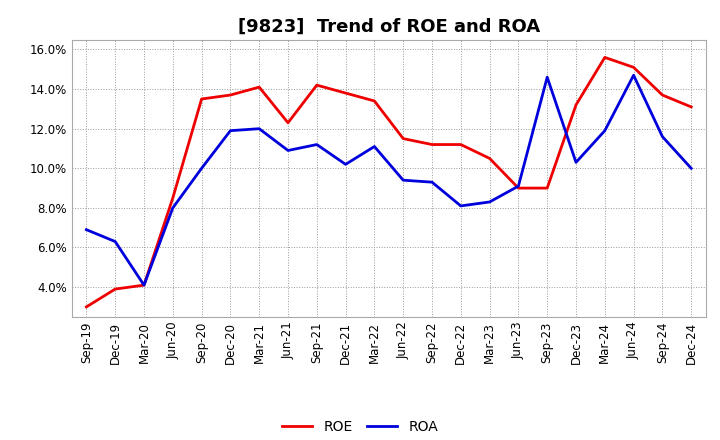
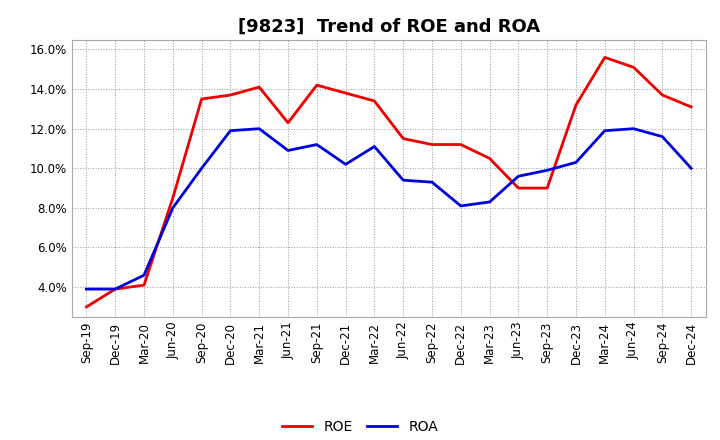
ROA/Sep-19: 6.9% -> 3.9%
ROA/Dec-19: 6.3% -> 3.9%
ROA/Mar-20: 4.1% -> 4.6%
ROA/Jun-23: 9.1% -> 9.6%
ROA/Sep-23: 14.6% -> 9.9%
ROA/Jun-24: 14.7% -> 12.0%
